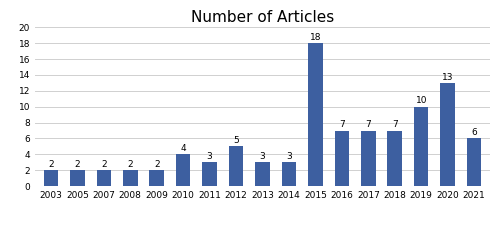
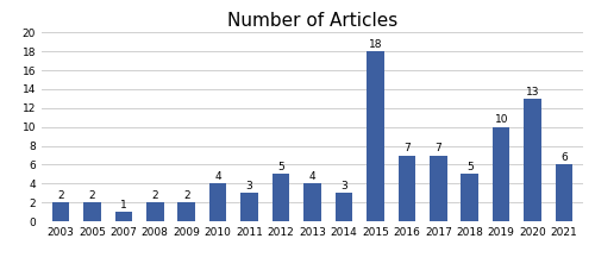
2007: 2 -> 1
2013: 3 -> 4
2018: 7 -> 5
